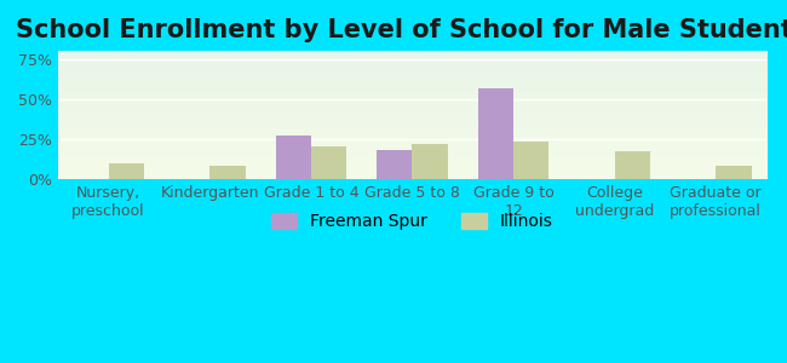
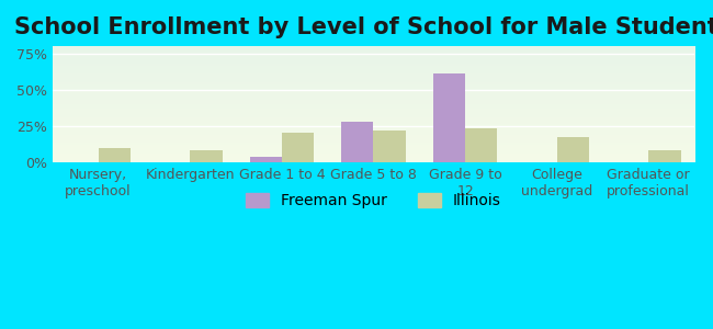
Freeman Spur/Grade 1 to 4: 27% -> 4%
Freeman Spur/Grade 5 to 8: 18% -> 28%
Freeman Spur/Grade 9 to 12: 57% -> 61%
